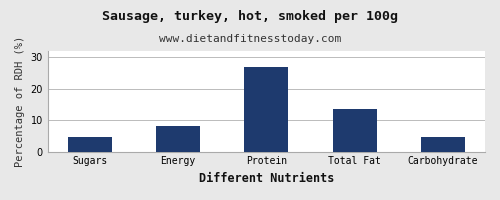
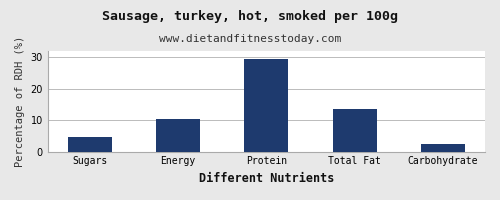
Energy: 8.0 -> 10.5
Protein: 27.0 -> 29.5
Carbohydrate: 4.5 -> 2.5
